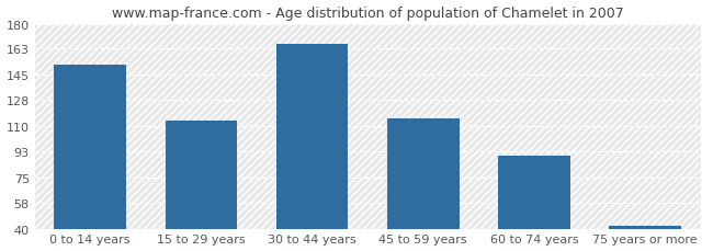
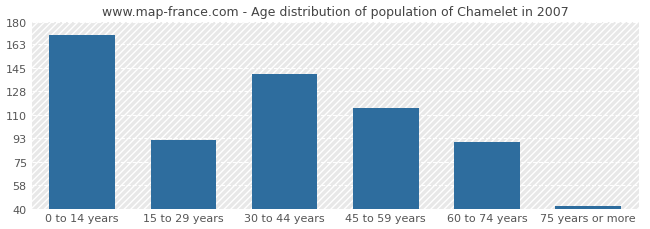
0 to 14 years: 152 -> 170
15 to 29 years: 114 -> 91
30 to 44 years: 166 -> 141
